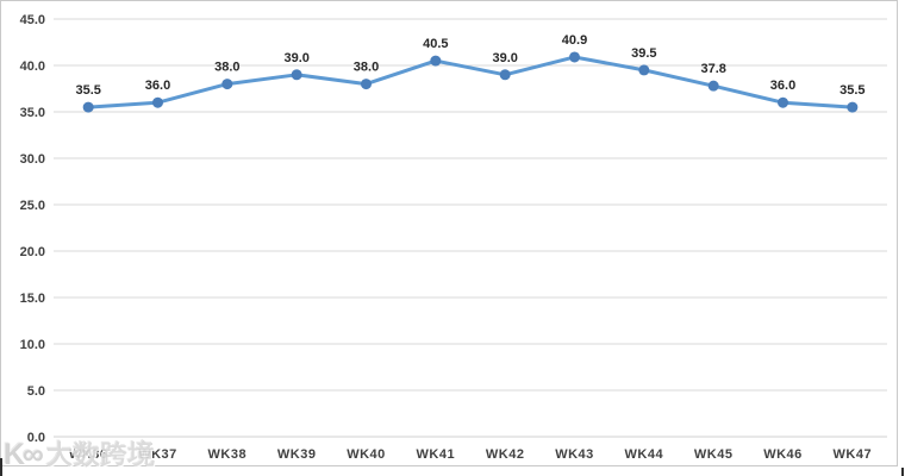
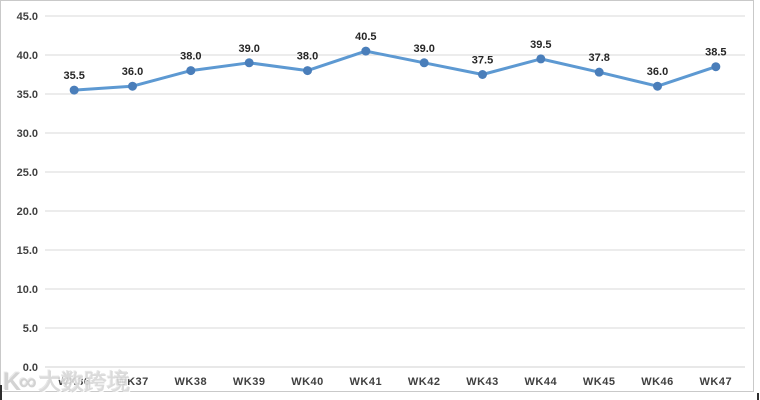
WK43: 40.9 -> 37.5
WK47: 35.5 -> 38.5
